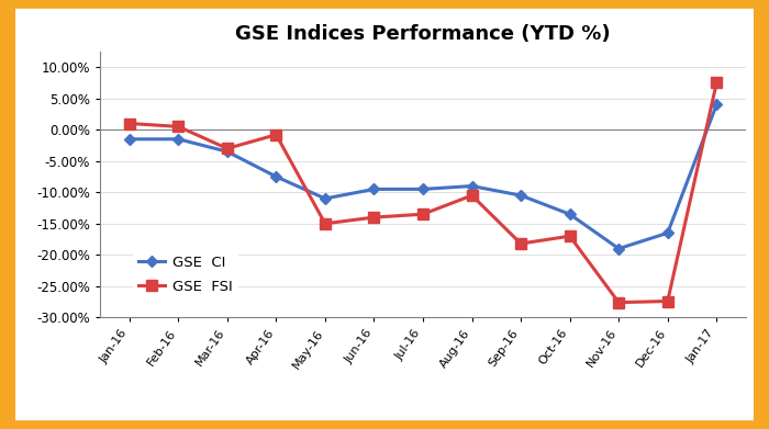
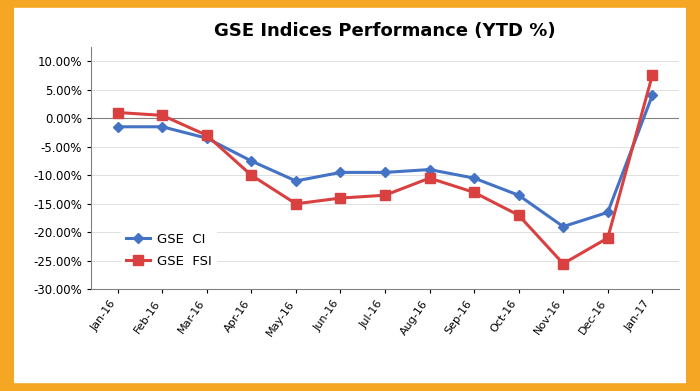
GSE FSI/Apr-16: -0.8% -> -10.0%
GSE FSI/Sep-16: -18.2% -> -13.0%
GSE FSI/Nov-16: -27.6% -> -25.5%
GSE FSI/Dec-16: -27.4% -> -21.0%
